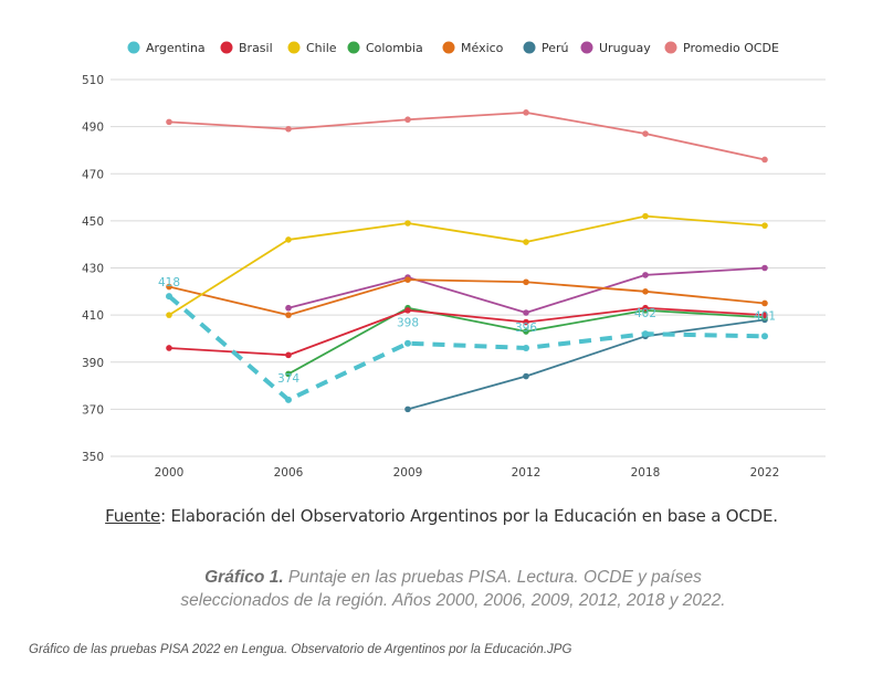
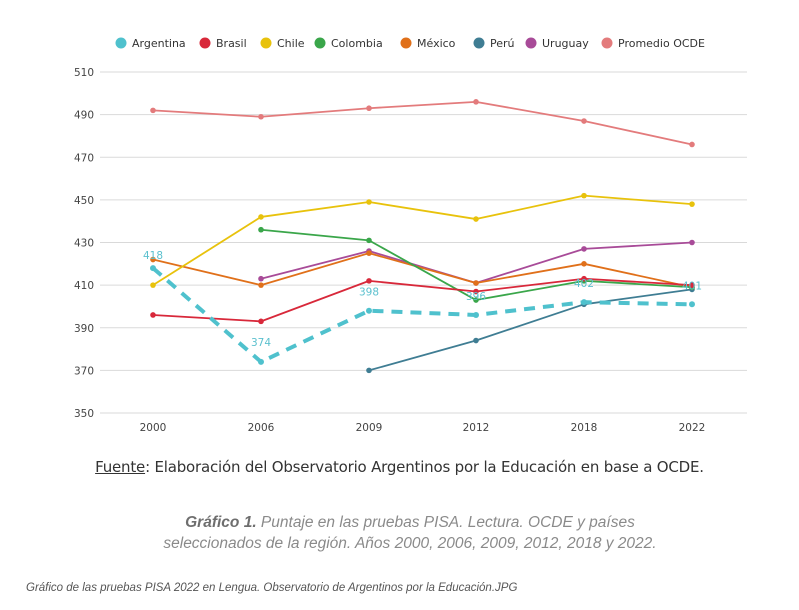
Colombia/2006: 385 -> 436
Colombia/2009: 413 -> 431
México/2012: 424 -> 411
México/2022: 415 -> 409
